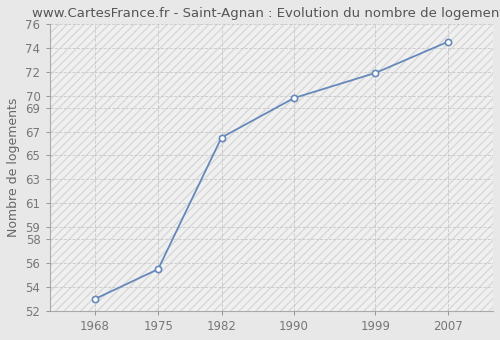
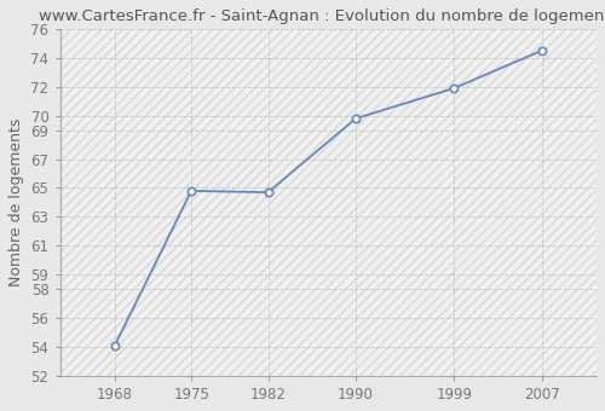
1968: 53.0 -> 54.1
1975: 55.5 -> 64.8
1982: 66.5 -> 64.7
